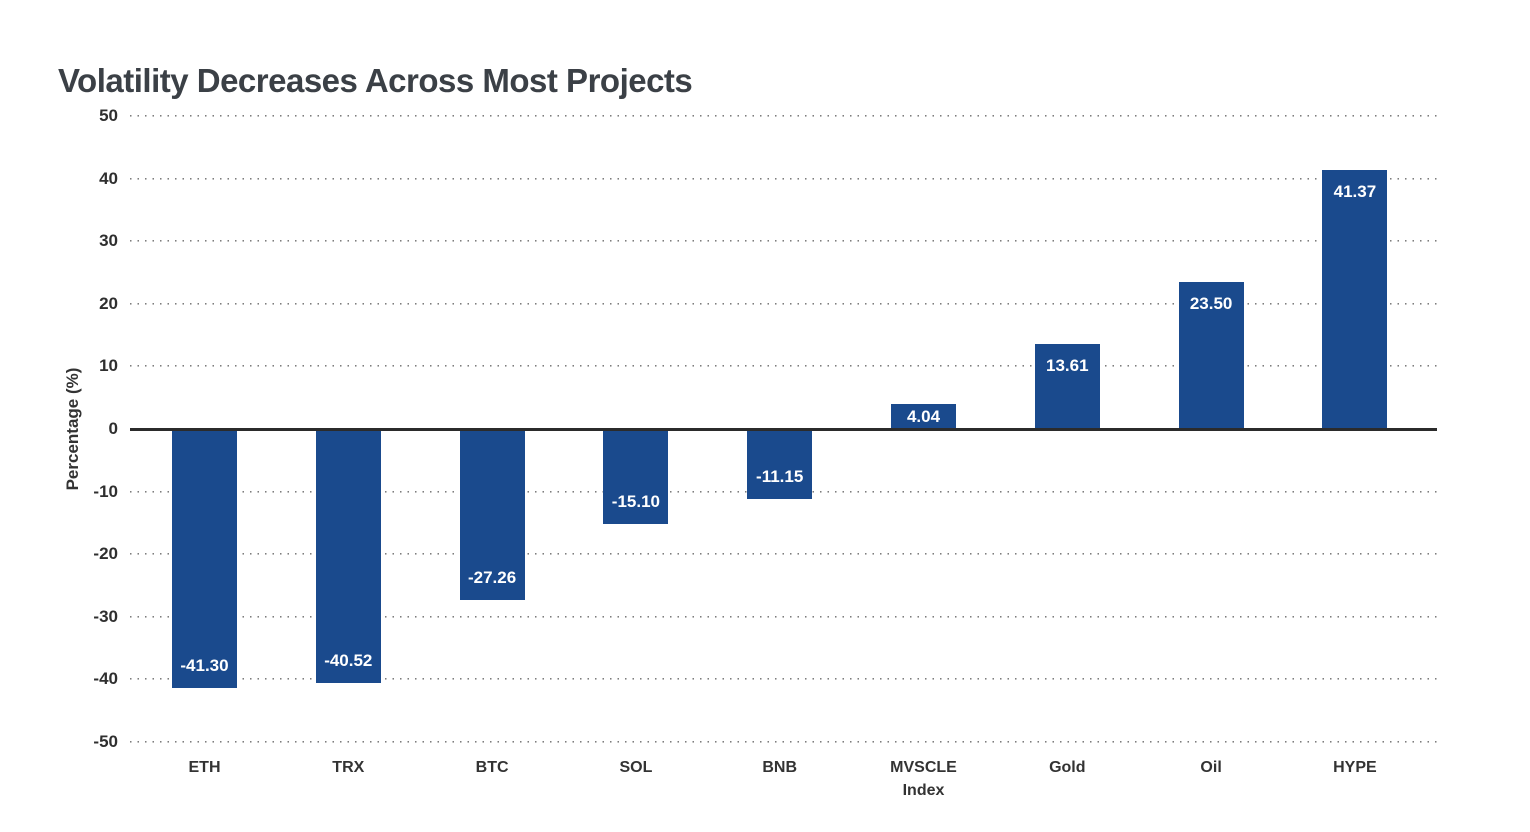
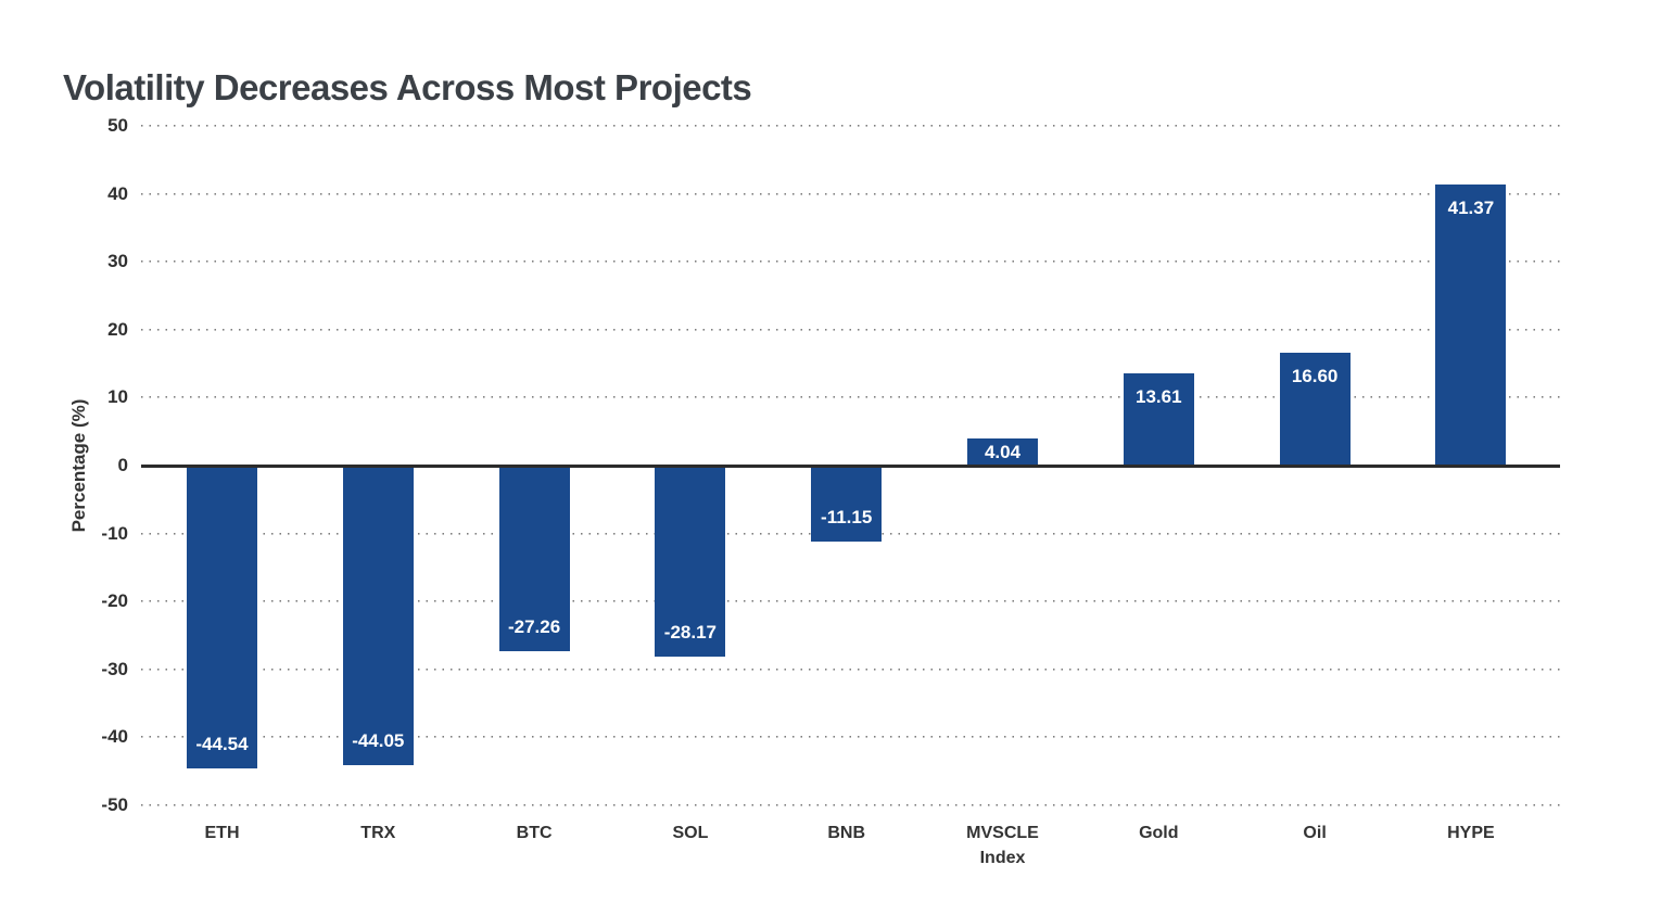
ETH: -41.30 -> -44.54
TRX: -40.52 -> -44.05
SOL: -15.10 -> -28.17
Oil: 23.50 -> 16.60
